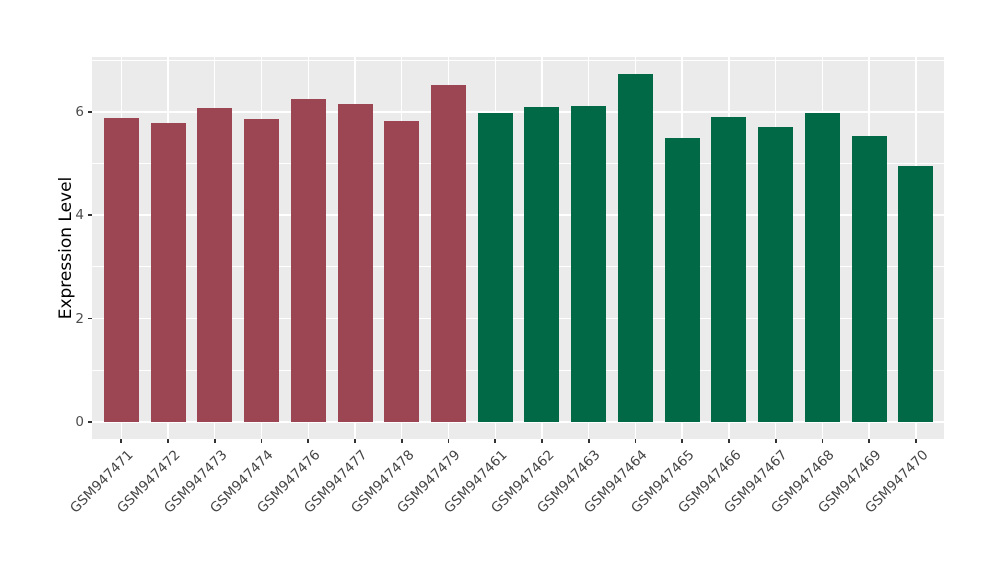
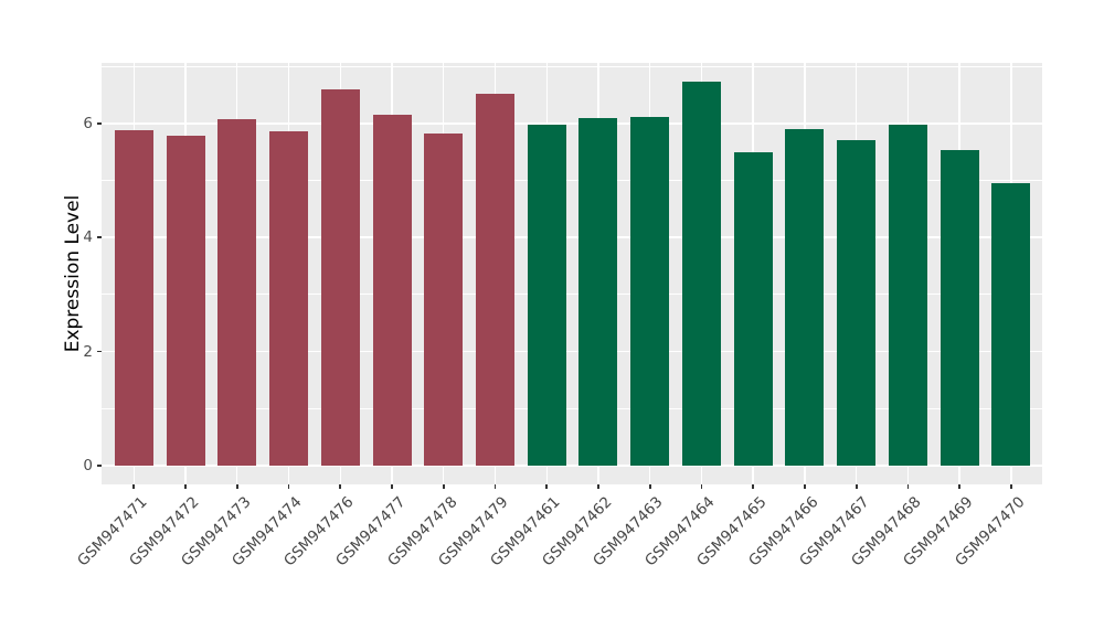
GSM947476: 6.2 -> 6.6
